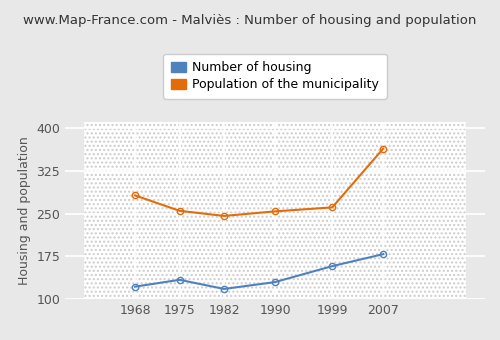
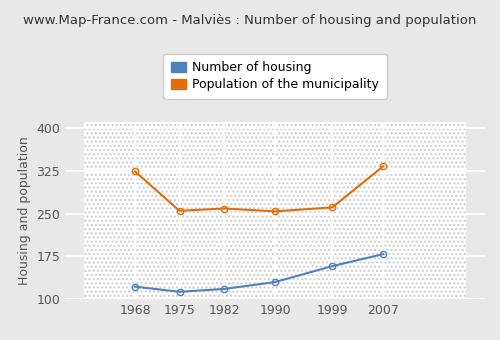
Population of the municipality/1968: 282 -> 324
Number of housing/1975: 134 -> 113
Population of the municipality/1982: 246 -> 259
Population of the municipality/2007: 364 -> 333
